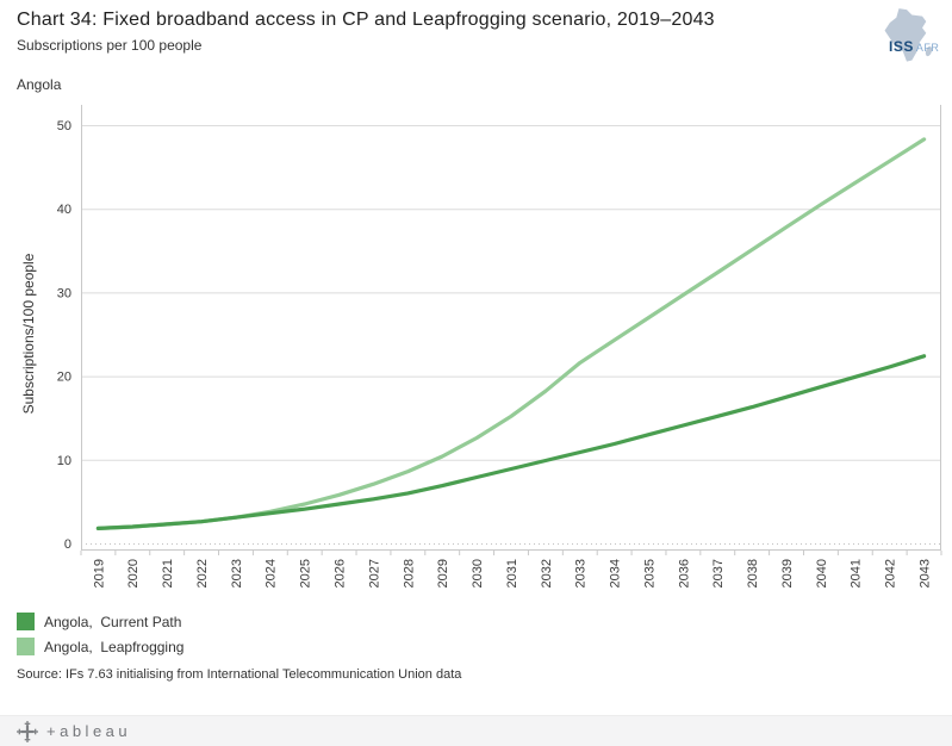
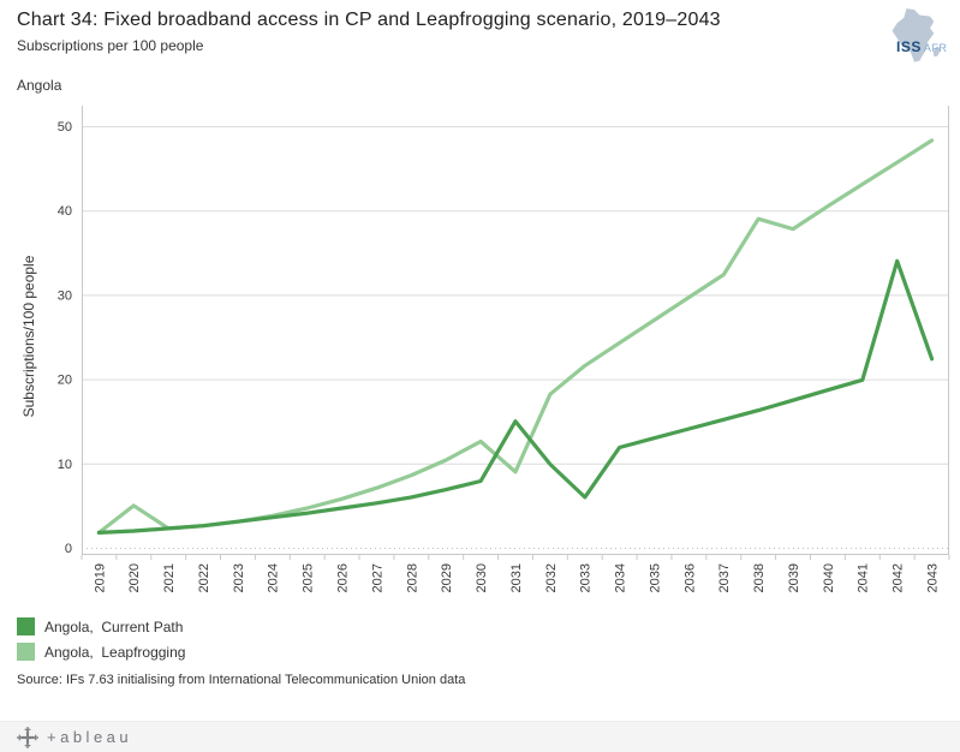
Angola, Leapfrogging/2020: 2 -> 5
Angola, Current Path/2031: 9 -> 15
Angola, Leapfrogging/2031: 15 -> 9
Angola, Current Path/2033: 11 -> 6
Angola, Leapfrogging/2038: 35 -> 39
Angola, Current Path/2042: 21 -> 34
